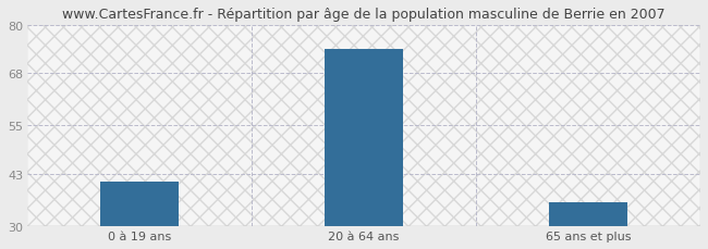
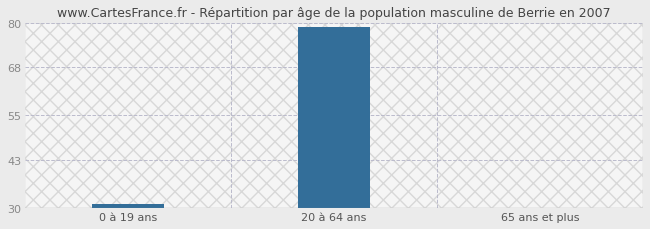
0 à 19 ans: 41 -> 31
20 à 64 ans: 74 -> 79
65 ans et plus: 36 -> 30
